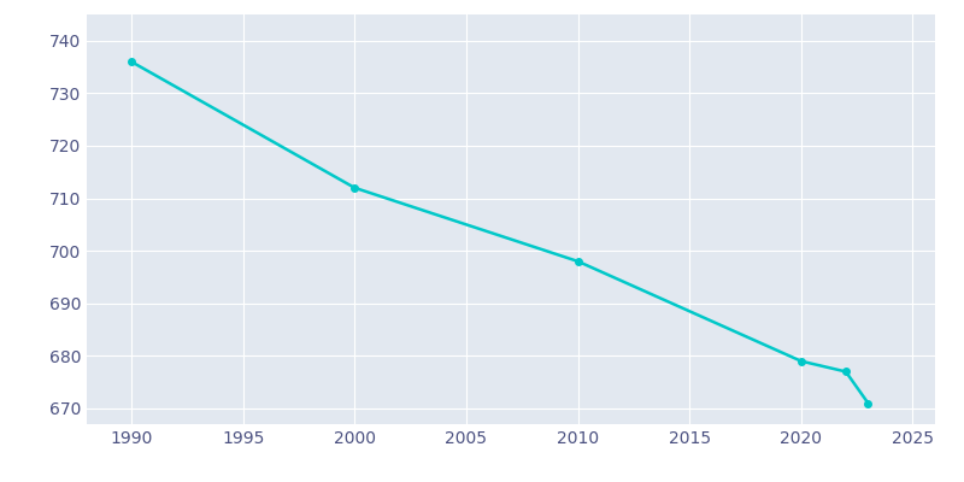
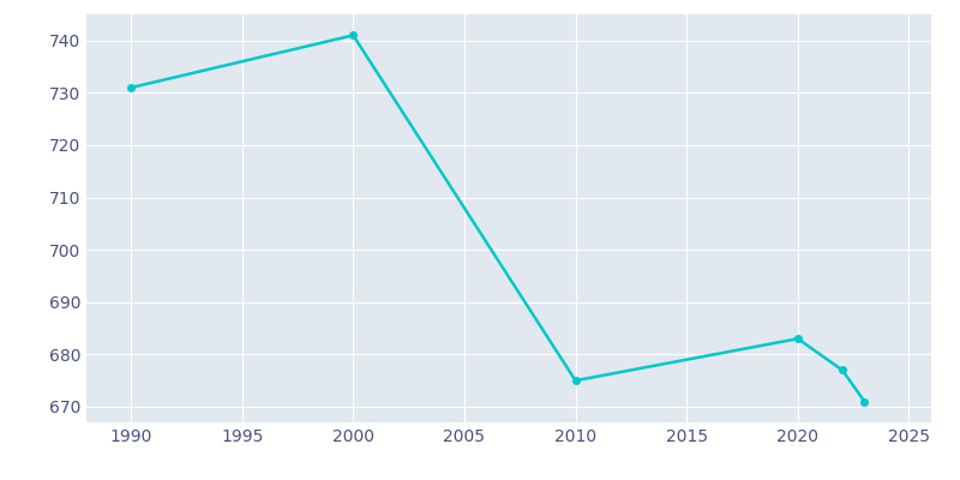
1990: 736 -> 731
2000: 712 -> 741
2010: 698 -> 675
2020: 679 -> 683
